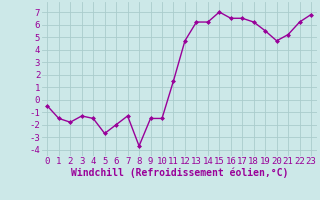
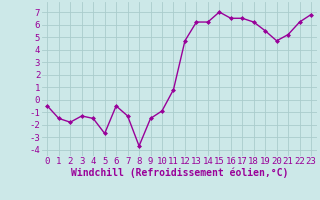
6: -2.0 -> -0.5
10: -1.5 -> -0.9
11: 1.5 -> 0.8
